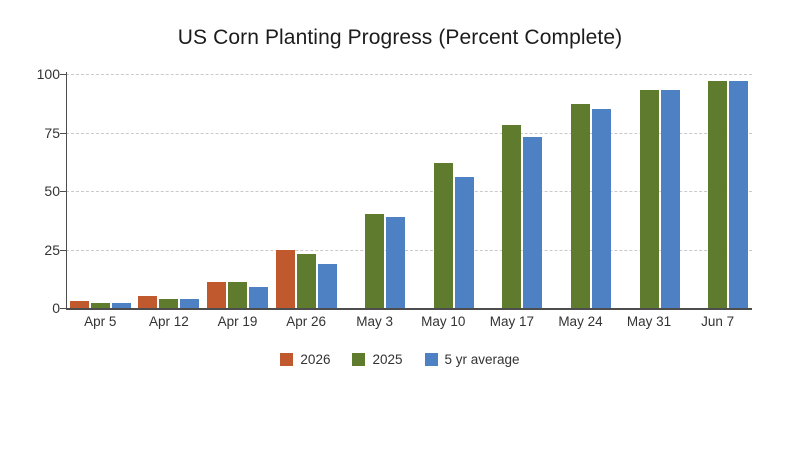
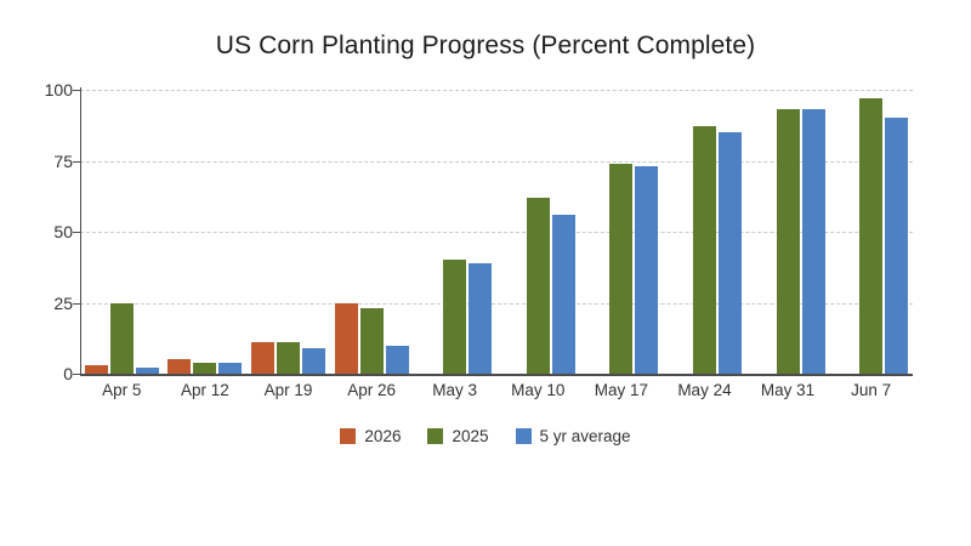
2025/Apr 5: 2 -> 25
5 yr average/Apr 26: 19 -> 10
2025/May 17: 78 -> 74
5 yr average/Jun 7: 97 -> 90
